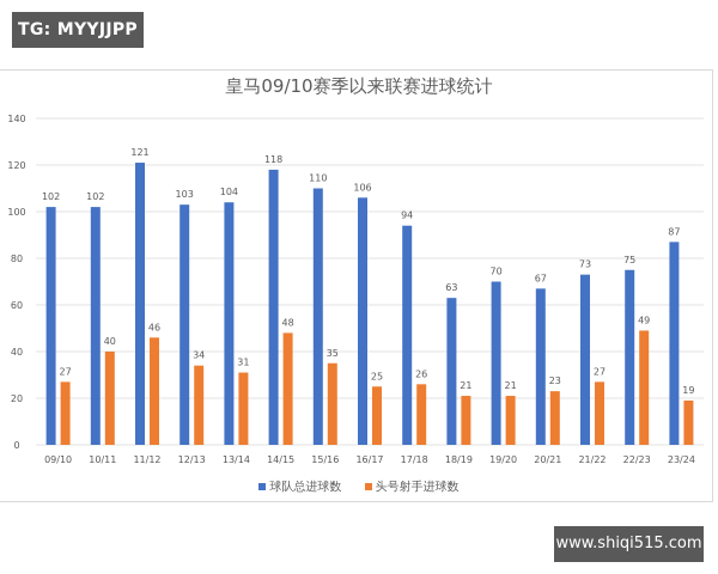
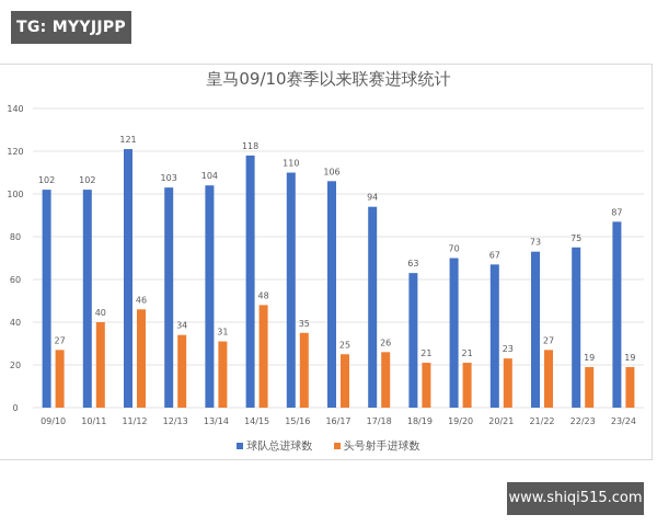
头号射手进球数/22/23: 49 -> 19
